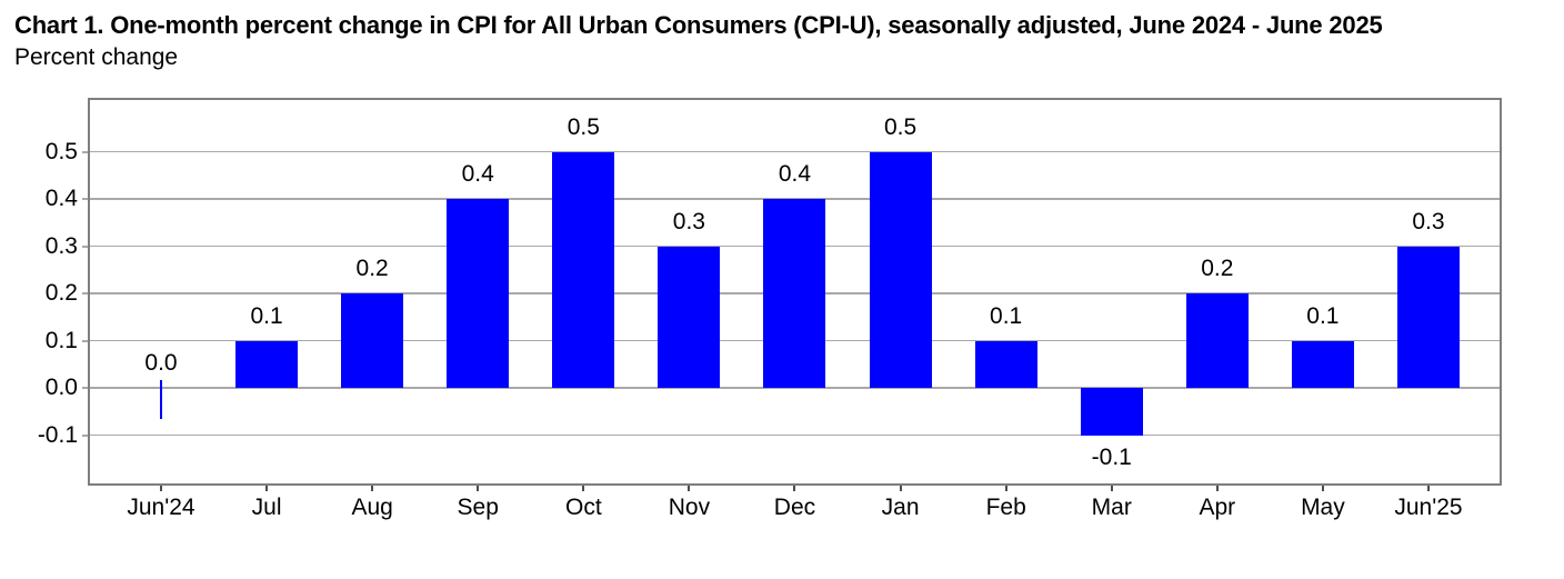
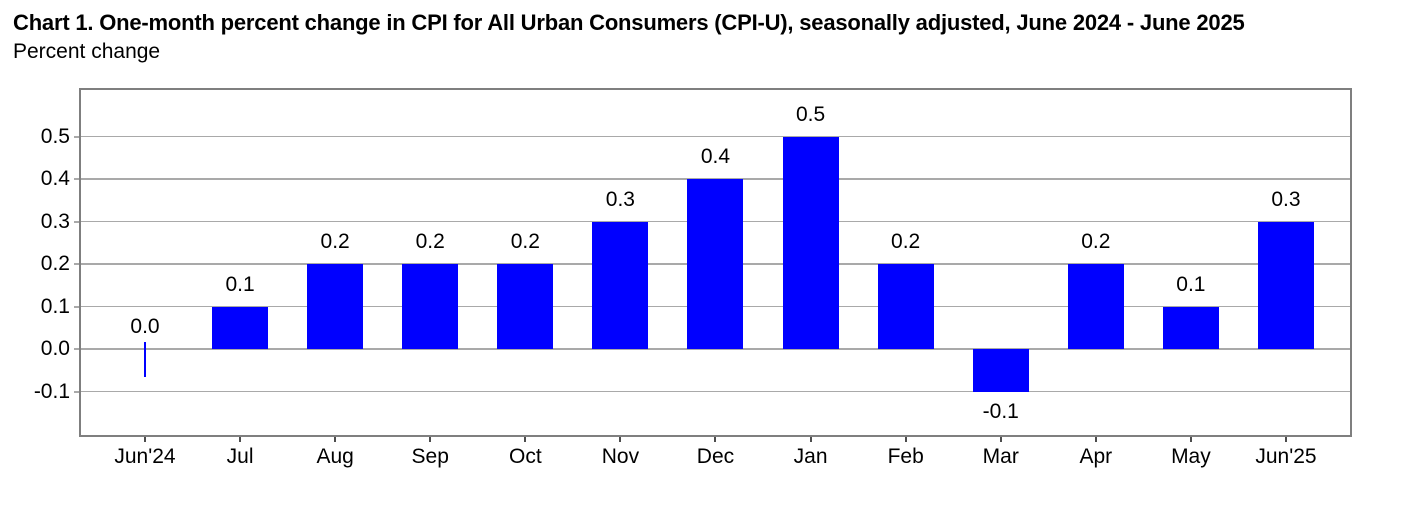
Sep: 0.4 -> 0.2
Oct: 0.5 -> 0.2
Feb: 0.1 -> 0.2
